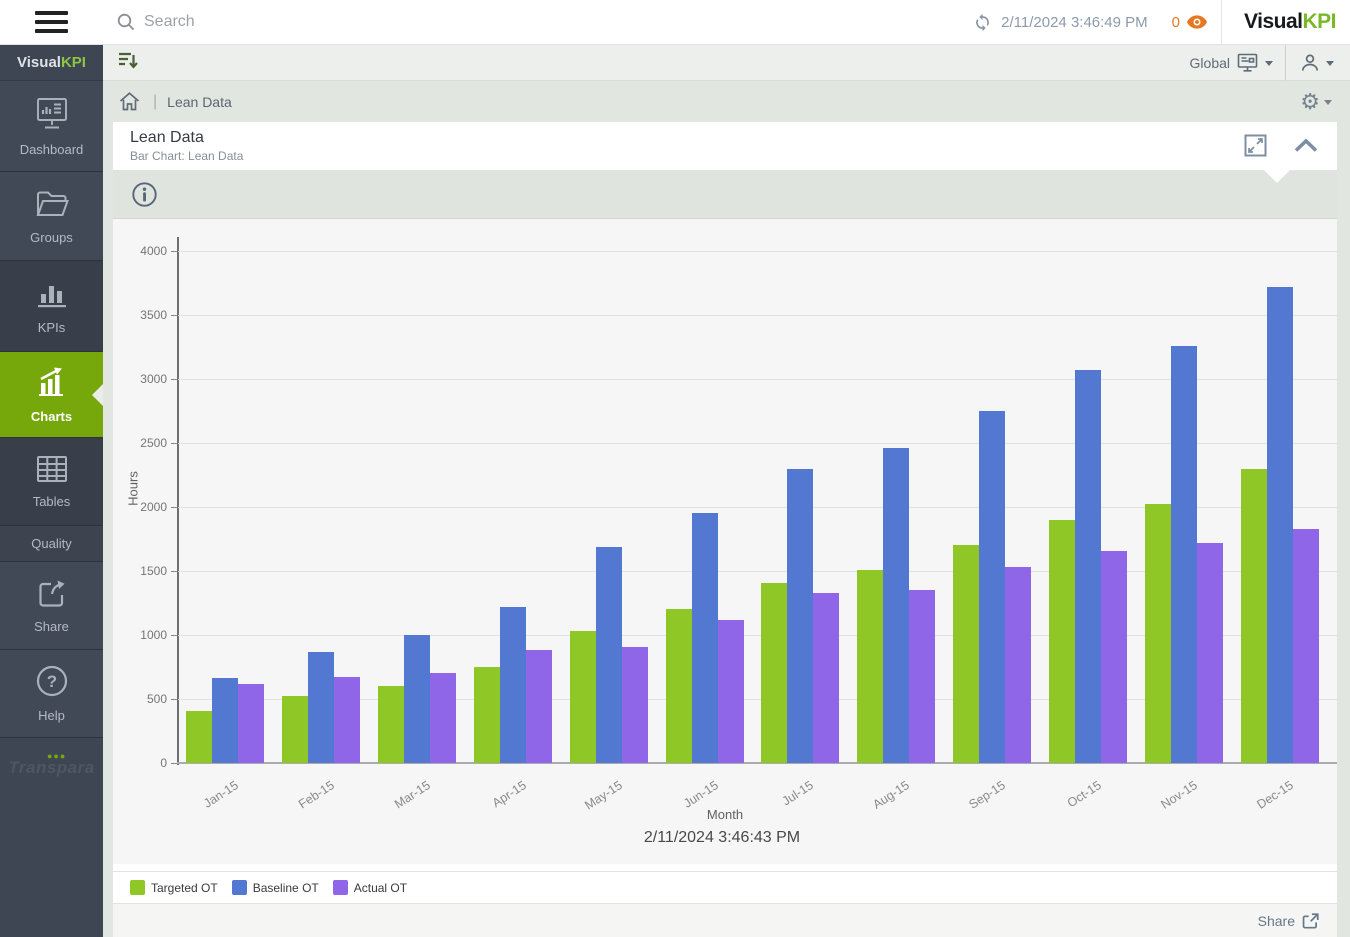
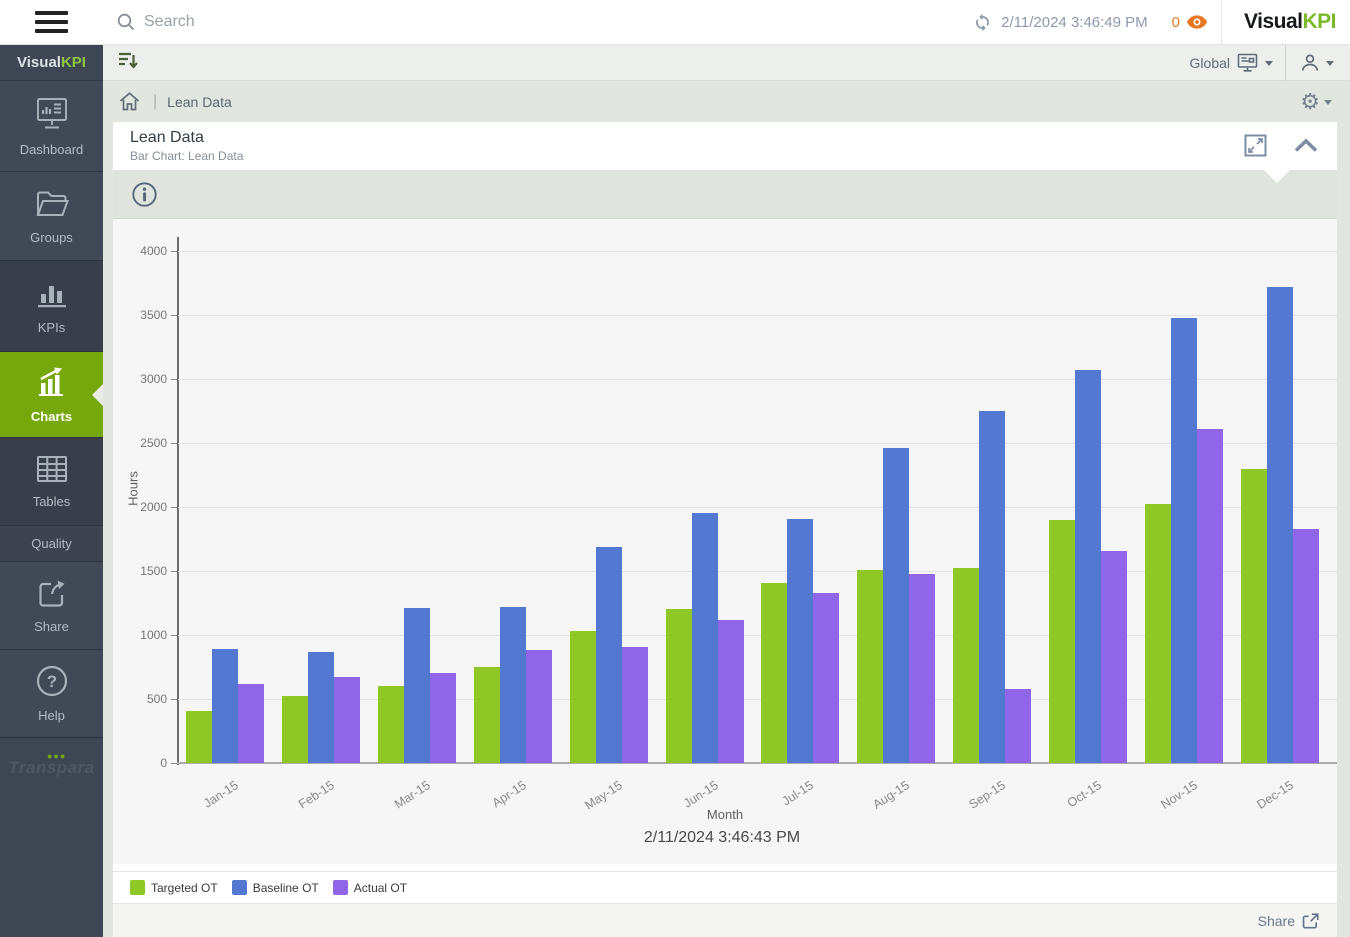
Baseline OT/Jan-15: 660 -> 890
Baseline OT/Mar-15: 1000 -> 1210
Baseline OT/Jul-15: 2300 -> 1910
Actual OT/Aug-15: 1350 -> 1480
Targeted OT/Sep-15: 1700 -> 1520
Actual OT/Sep-15: 1530 -> 580
Baseline OT/Nov-15: 3260 -> 3480
Actual OT/Nov-15: 1720 -> 2610
